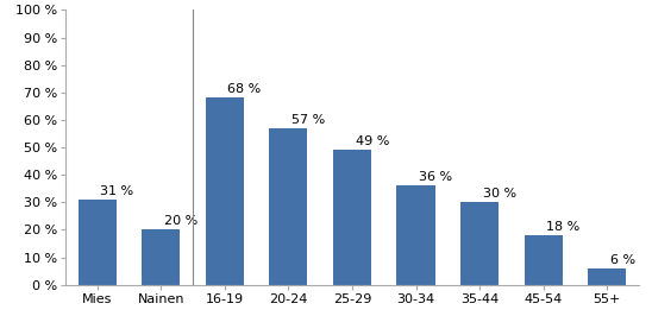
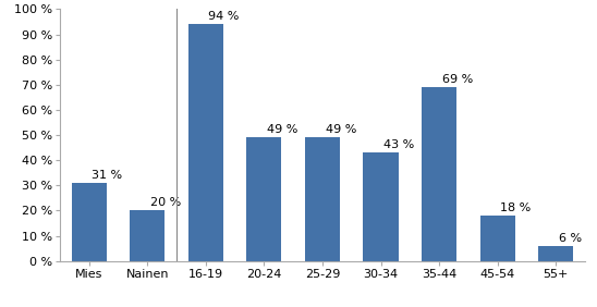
16-19: 68 -> 94
20-24: 57 -> 49
30-34: 36 -> 43
35-44: 30 -> 69
